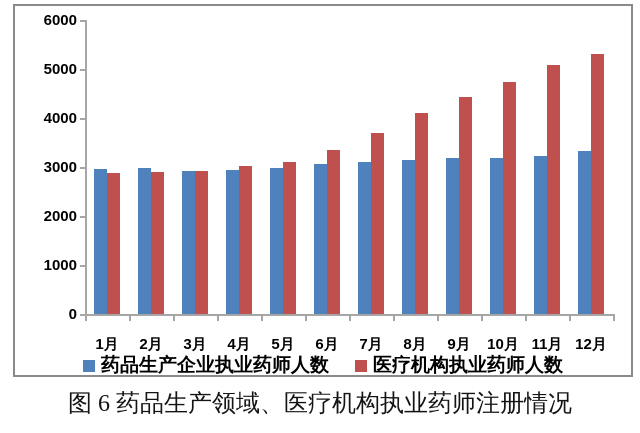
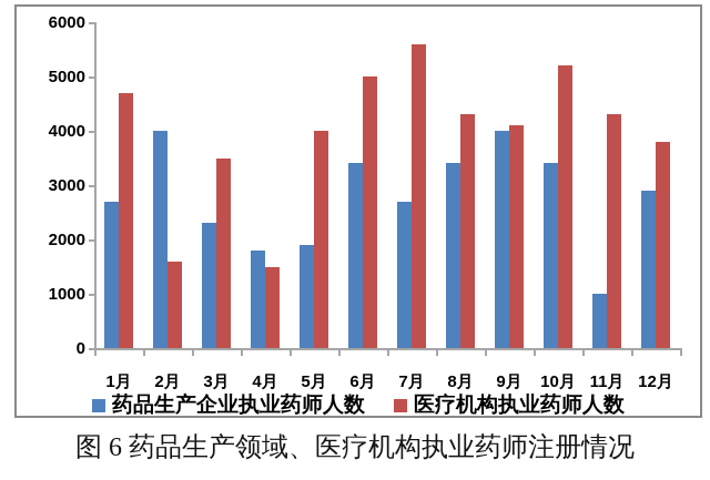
药品生产企业执业药师人数/1月: 3000 -> 2700
医疗机构执业药师人数/1月: 2900 -> 4700
药品生产企业执业药师人数/2月: 3000 -> 4000
医疗机构执业药师人数/2月: 2900 -> 1600
药品生产企业执业药师人数/3月: 2900 -> 2300
医疗机构执业药师人数/3月: 2900 -> 3500
药品生产企业执业药师人数/4月: 2900 -> 1800
医疗机构执业药师人数/4月: 3000 -> 1500
药品生产企业执业药师人数/5月: 3000 -> 1900
医疗机构执业药师人数/5月: 3100 -> 4000
药品生产企业执业药师人数/6月: 3100 -> 3400
医疗机构执业药师人数/6月: 3400 -> 5000
药品生产企业执业药师人数/7月: 3100 -> 2700
医疗机构执业药师人数/7月: 3700 -> 5600
药品生产企业执业药师人数/8月: 3200 -> 3400
医疗机构执业药师人数/8月: 4100 -> 4300
药品生产企业执业药师人数/9月: 3200 -> 4000
医疗机构执业药师人数/9月: 4400 -> 4100
药品生产企业执业药师人数/10月: 3200 -> 3400
医疗机构执业药师人数/10月: 4700 -> 5200
药品生产企业执业药师人数/11月: 3200 -> 1000
医疗机构执业药师人数/11月: 5100 -> 4300
药品生产企业执业药师人数/12月: 3300 -> 2900
医疗机构执业药师人数/12月: 5300 -> 3800
